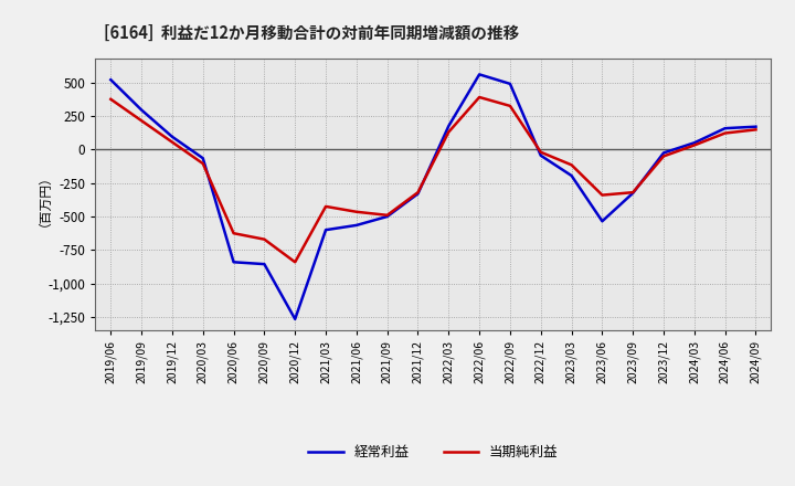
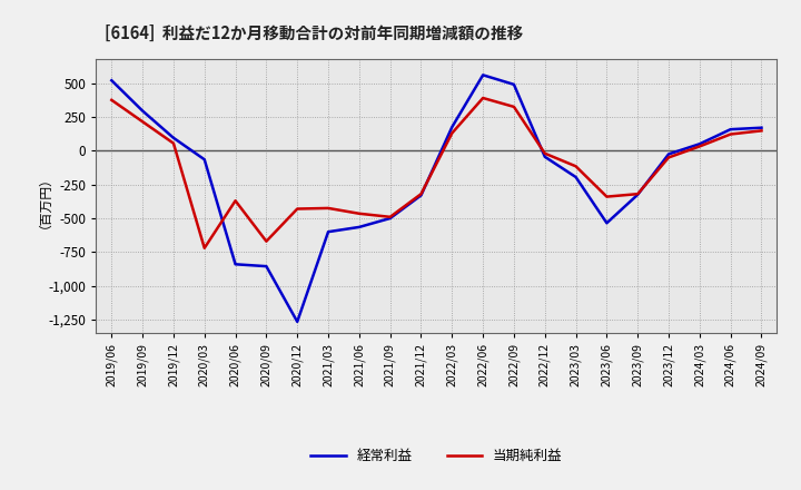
当期純利益/2020/03: -100 -> -720
当期純利益/2020/06: -620 -> -370
当期純利益/2020/12: -840 -> -430
